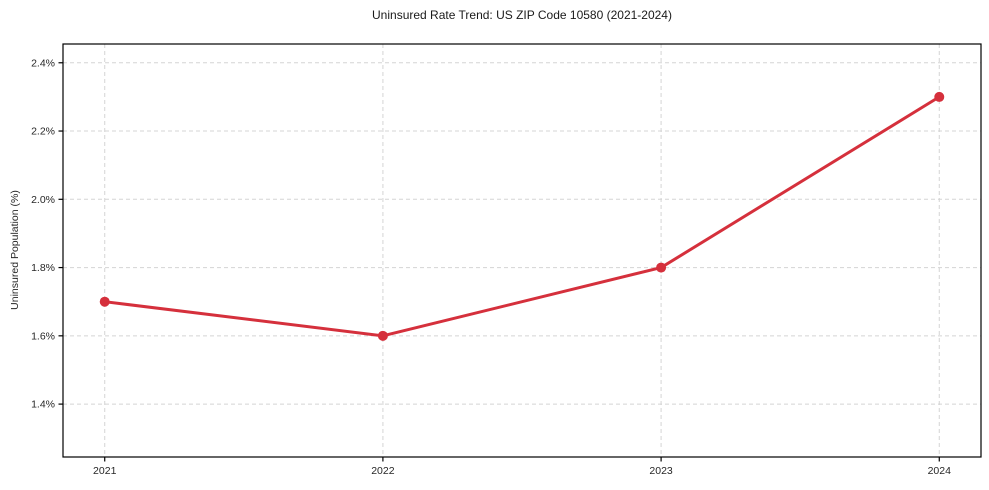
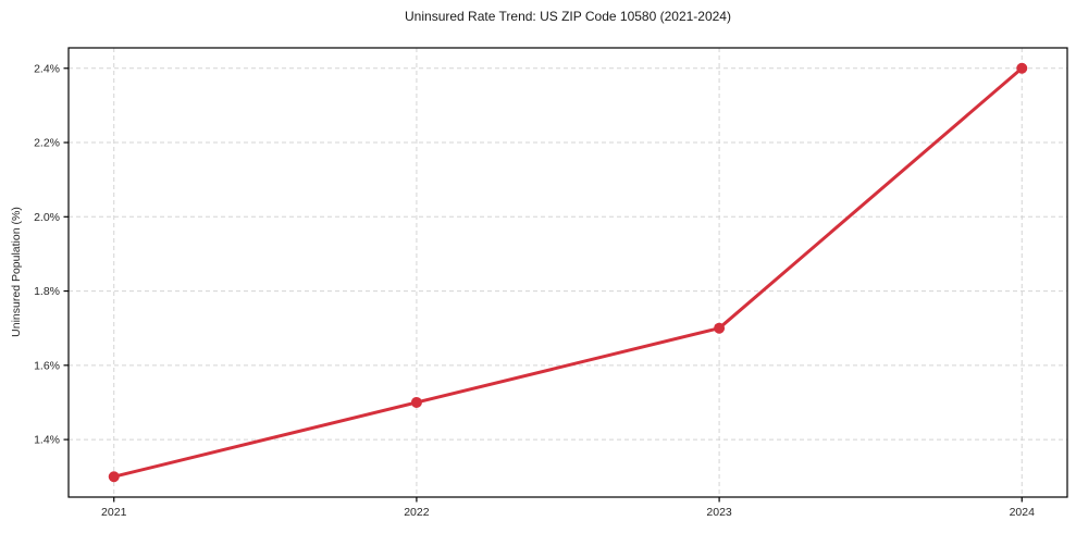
2021: 1.7% -> 1.3%
2022: 1.6% -> 1.5%
2023: 1.8% -> 1.7%
2024: 2.3% -> 2.4%
